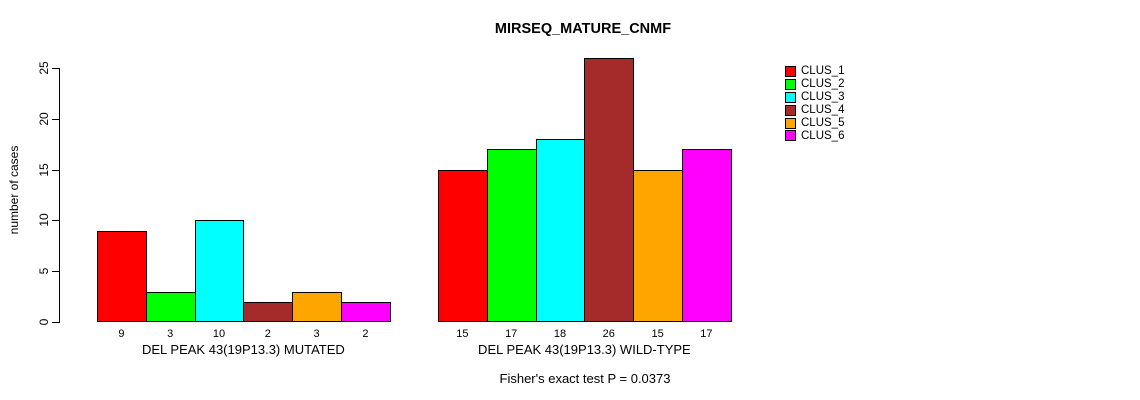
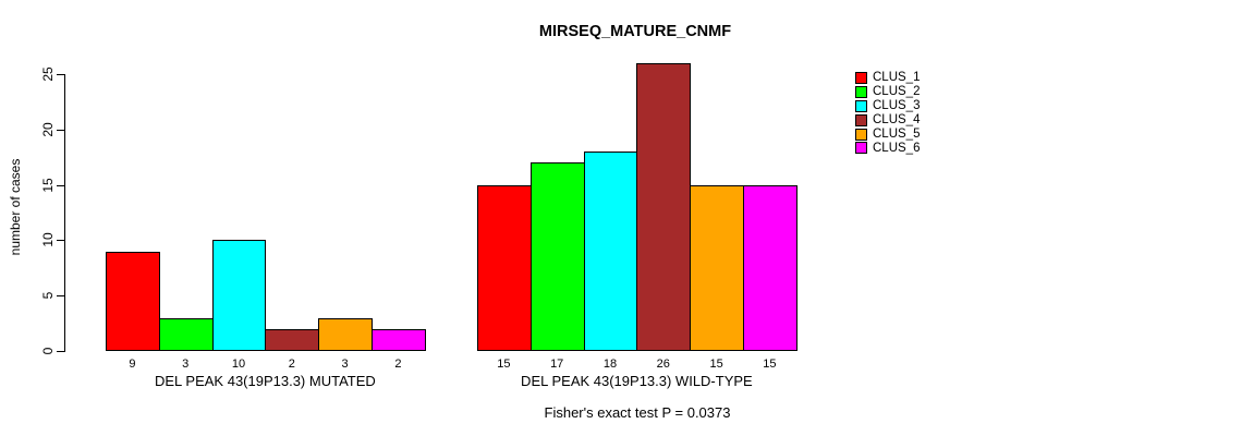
CLUS_6/DEL PEAK 43(19P13.3) WILD-TYPE: 17 -> 15
